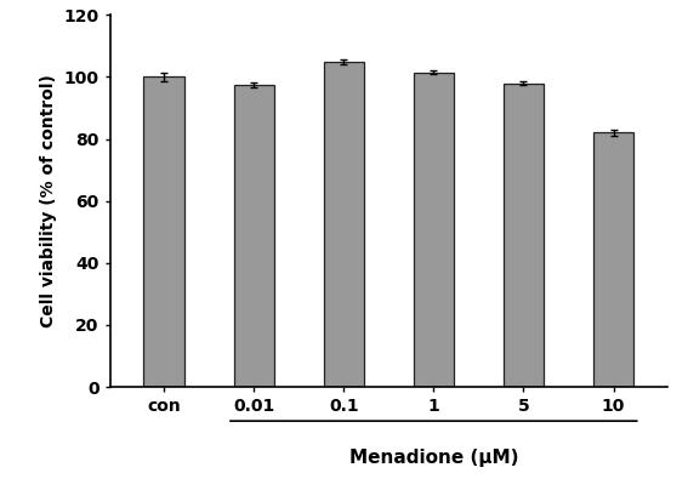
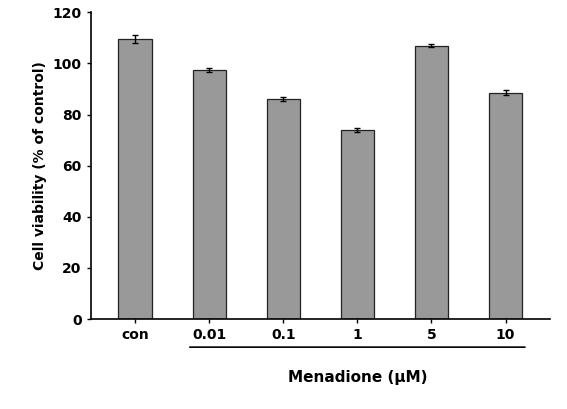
con: 100.0 -> 109.5
0.1: 105.0 -> 86.0
1: 101.5 -> 74.0
5: 98.0 -> 107.0
10: 82.0 -> 88.5
